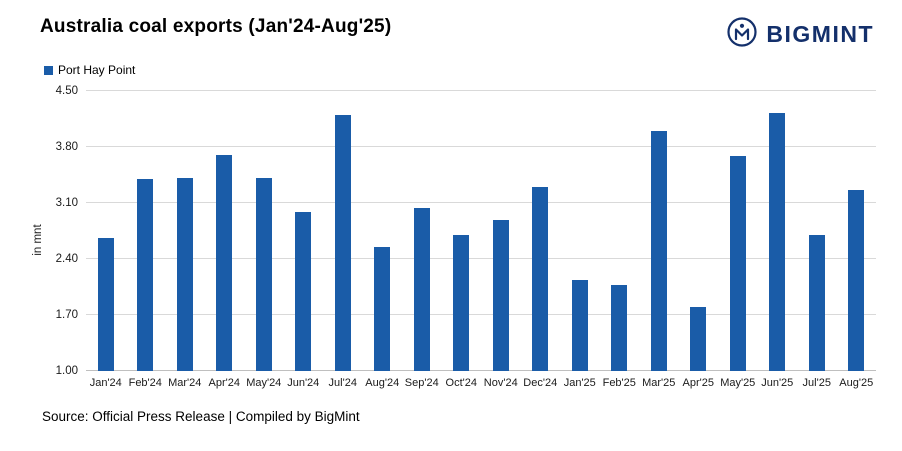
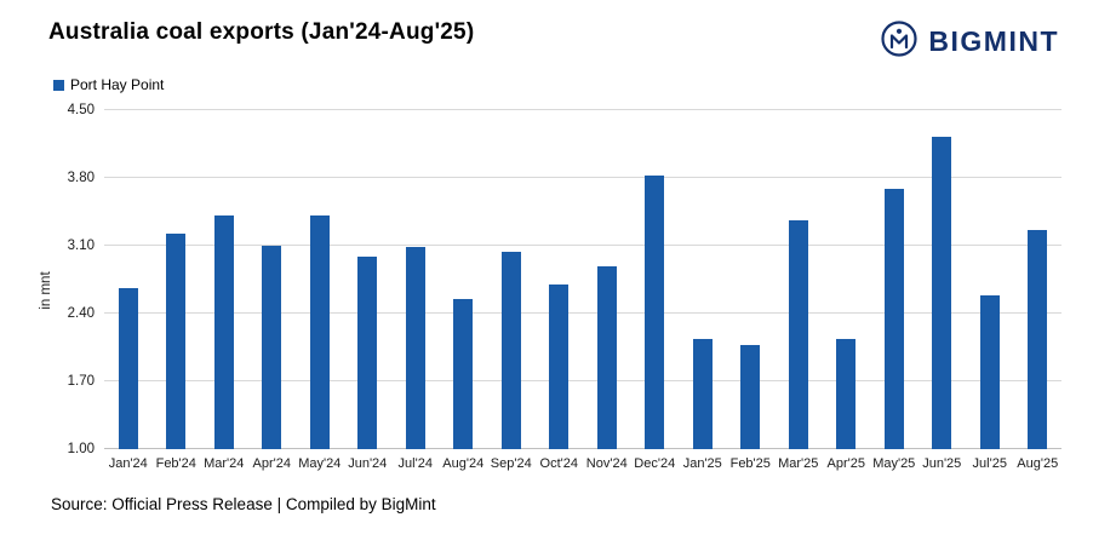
Feb'24: 3.4 -> 3.2
Apr'24: 3.7 -> 3.1
Jul'24: 4.2 -> 3.1
Dec'24: 3.3 -> 3.8
Mar'25: 4.0 -> 3.4
Apr'25: 1.8 -> 2.1
Jul'25: 2.7 -> 2.6
